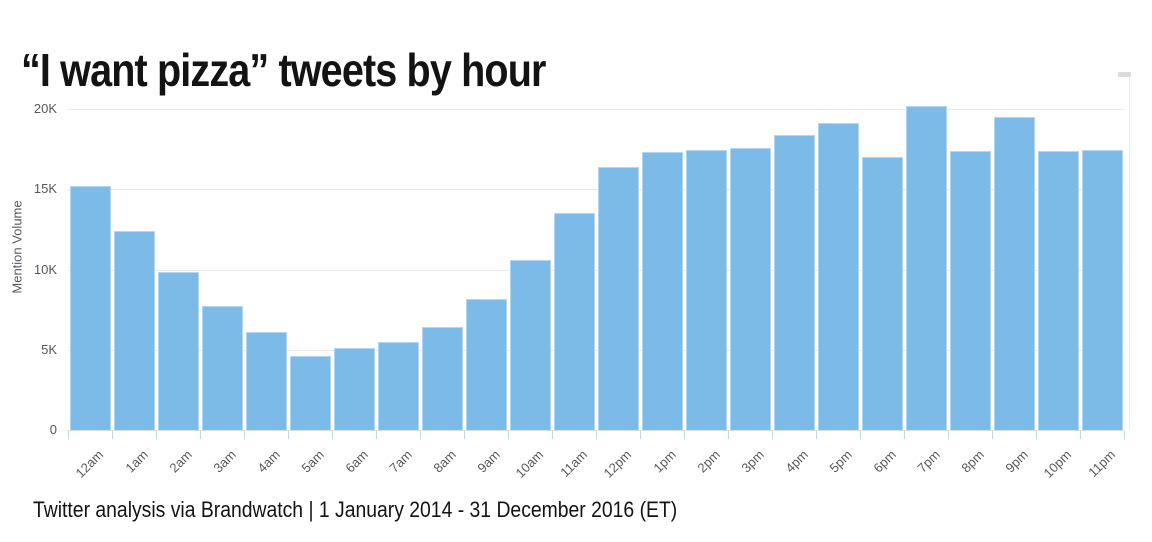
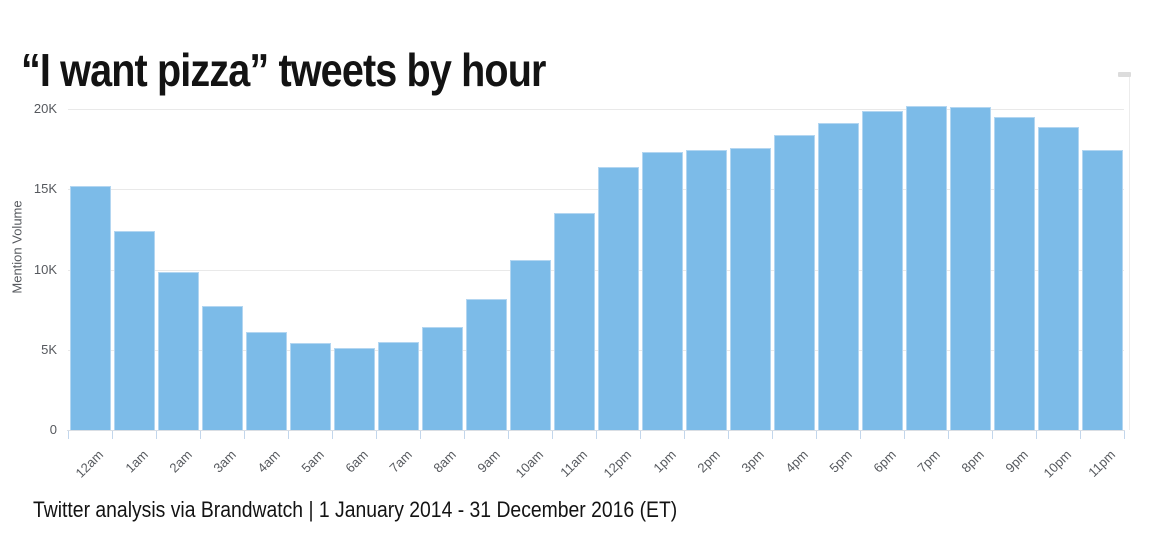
5am: 4.6K -> 5.4K
6pm: 17.0K -> 19.9K
8pm: 17.4K -> 20.1K
10pm: 17.4K -> 18.8K
